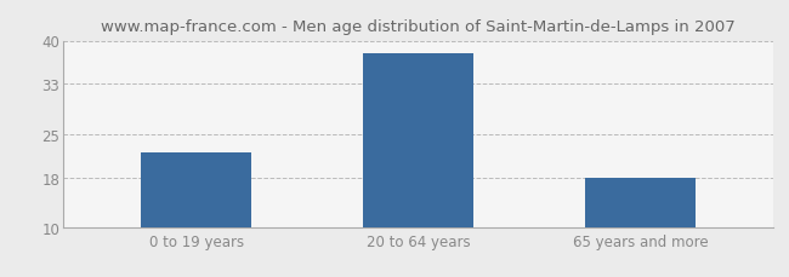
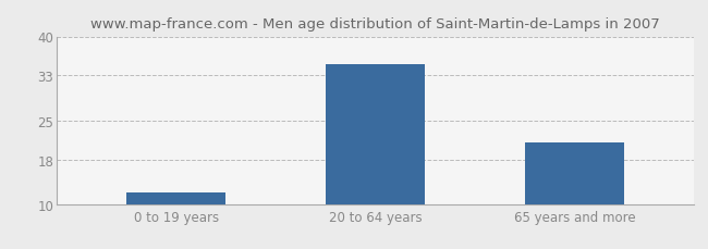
0 to 19 years: 22 -> 12
20 to 64 years: 38 -> 35
65 years and more: 18 -> 21
